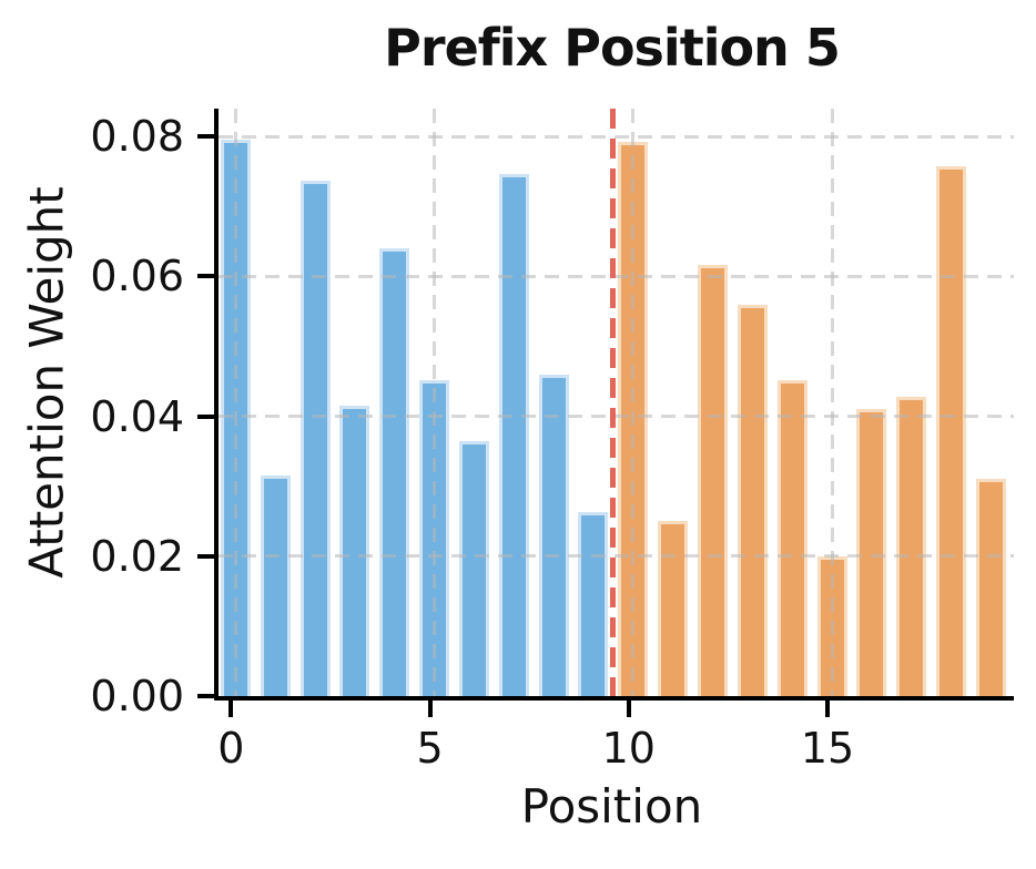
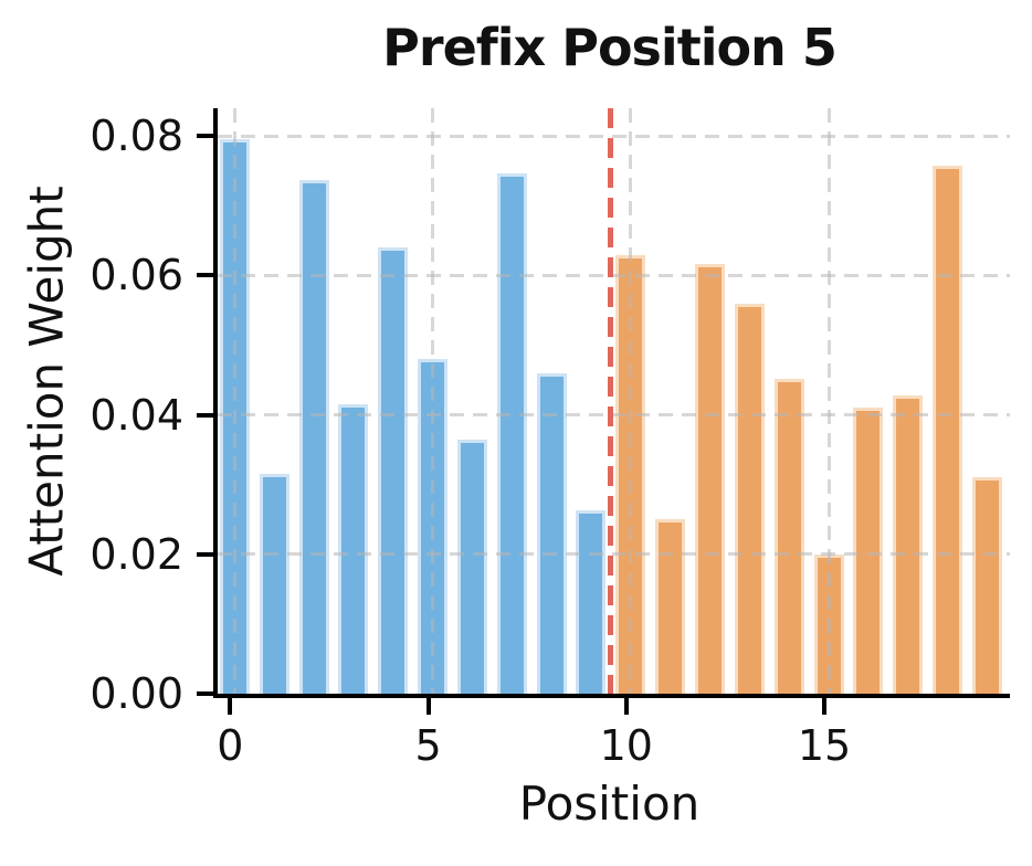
5: 0.045 -> 0.048
10: 0.079 -> 0.063
